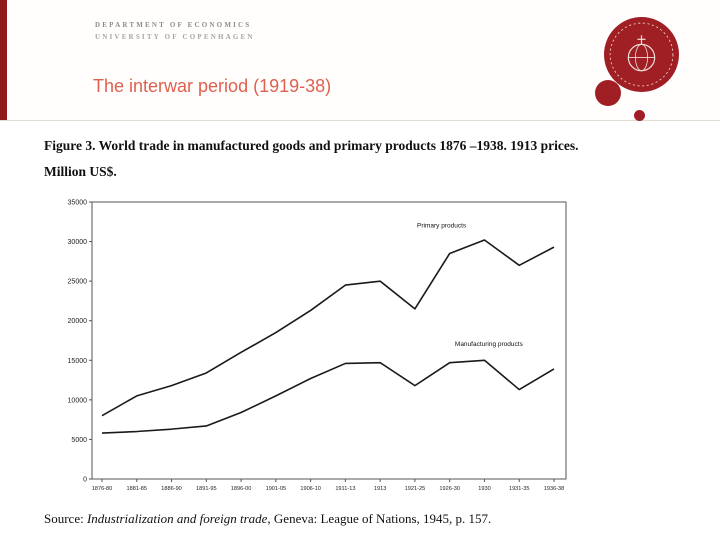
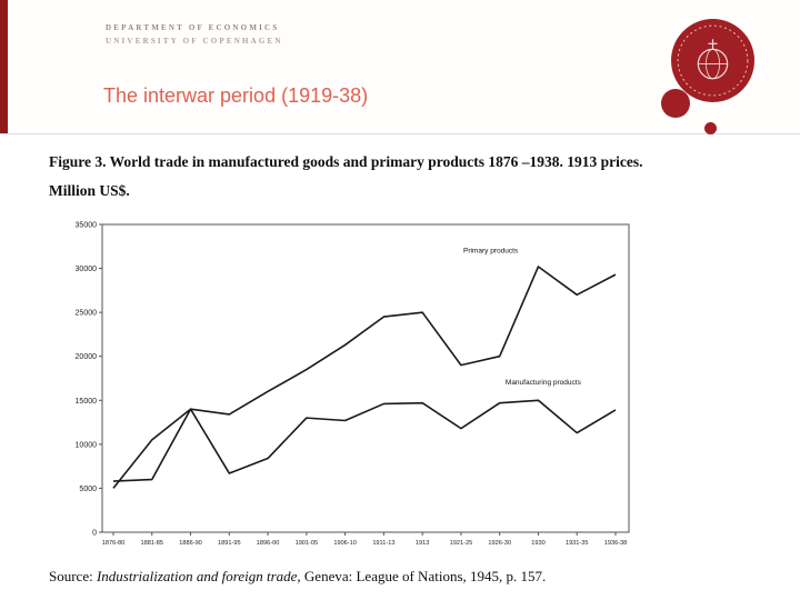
Primary products/1876-80: 8000 -> 5000
Primary products/1886-90: 12000 -> 14000
Manufacturing products/1886-90: 6000 -> 14000
Manufacturing products/1901-05: 10000 -> 13000
Primary products/1921-25: 22000 -> 19000
Primary products/1926-30: 28000 -> 20000
